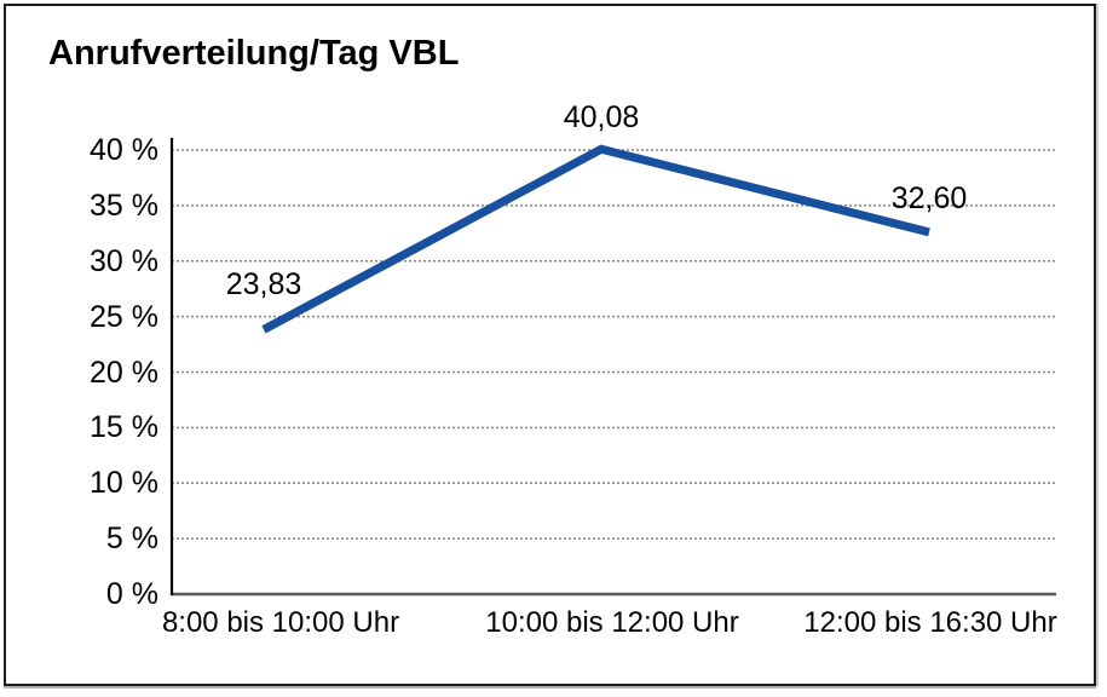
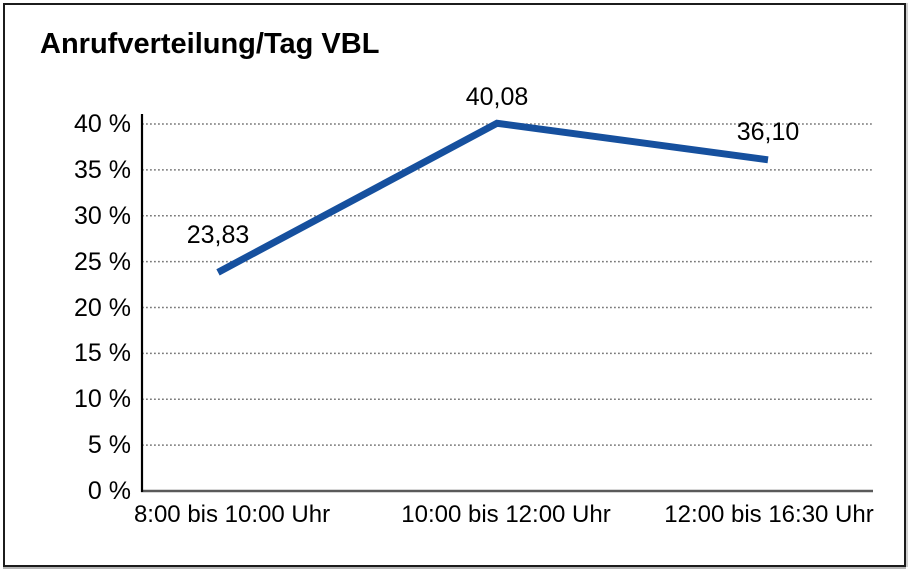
12:00 bis 16:30 Uhr: 32,60 -> 36,10
